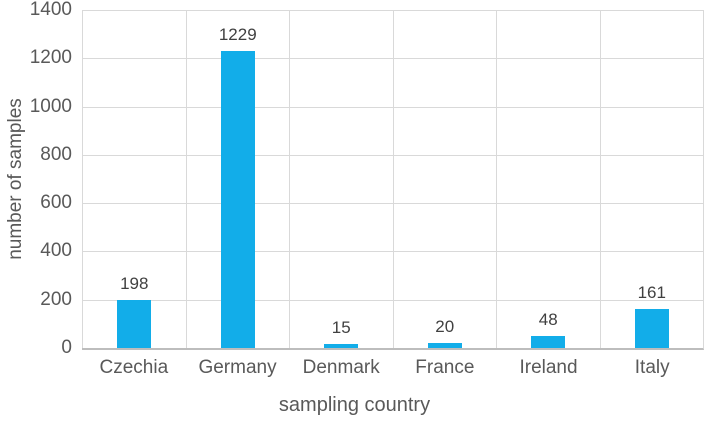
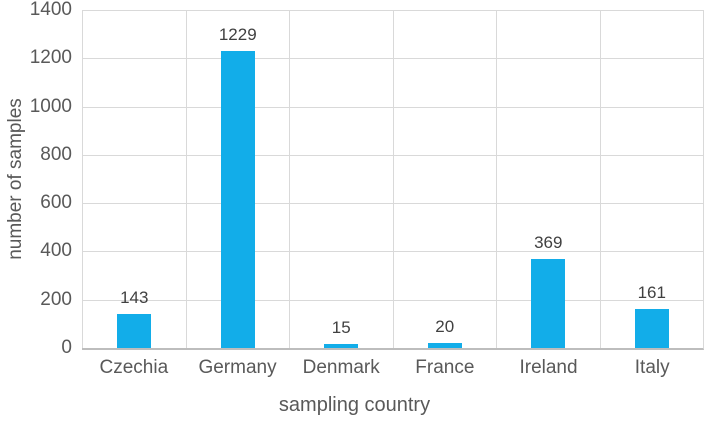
Czechia: 198 -> 143
Ireland: 48 -> 369
